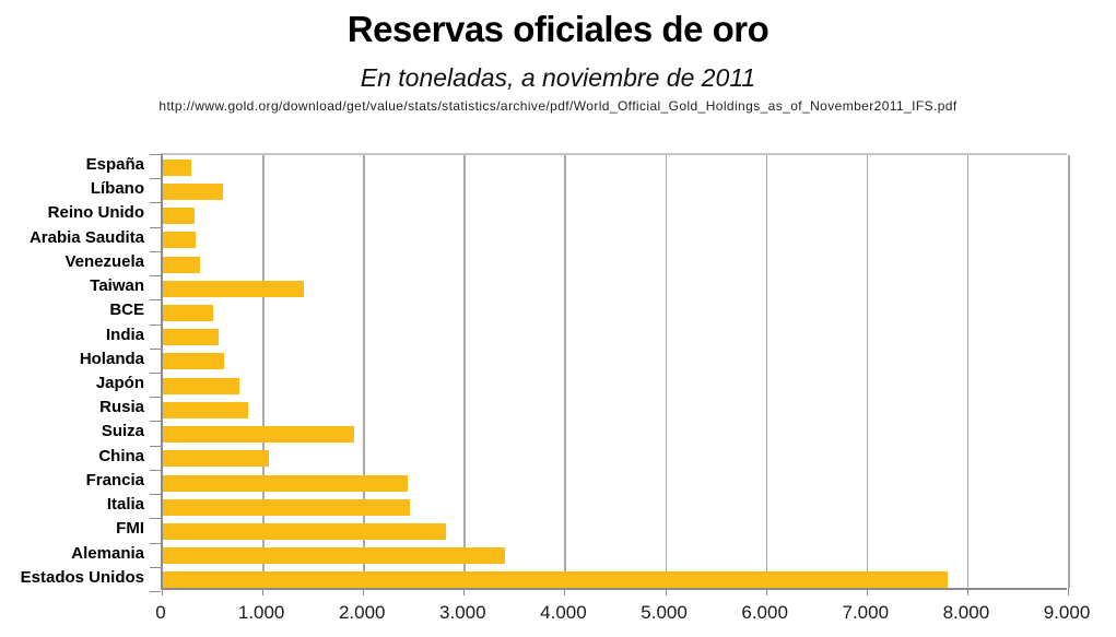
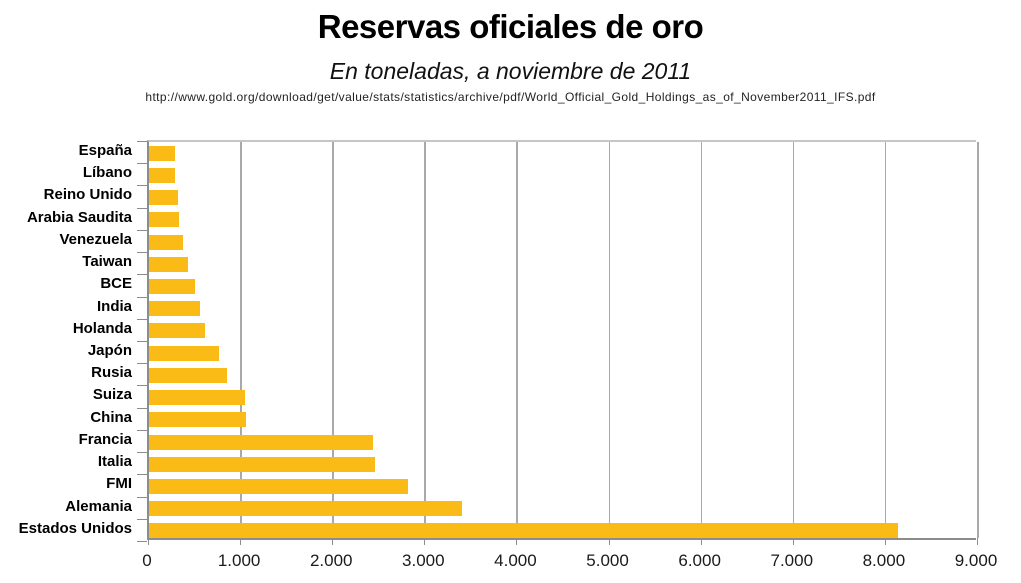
Líbano: 600 -> 300
Taiwan: 1400 -> 400
Suiza: 1900 -> 1000
Estados Unidos: 7800 -> 8100
